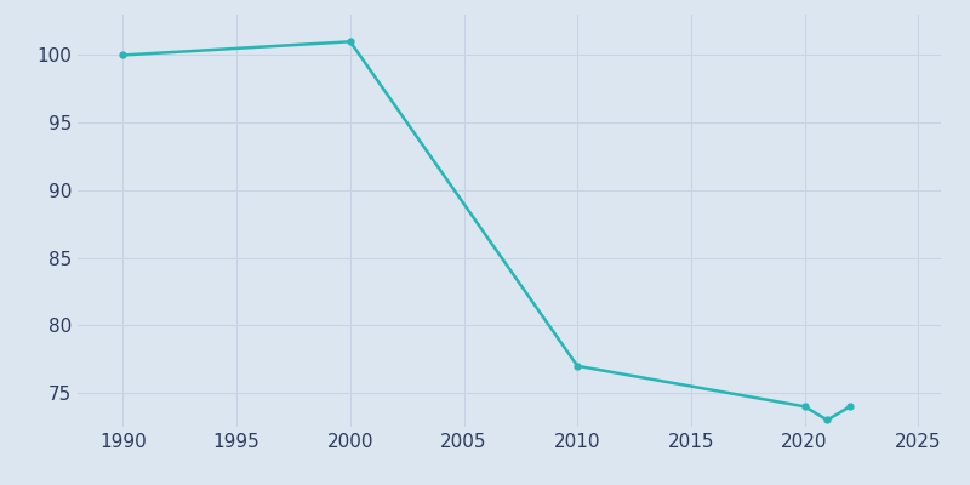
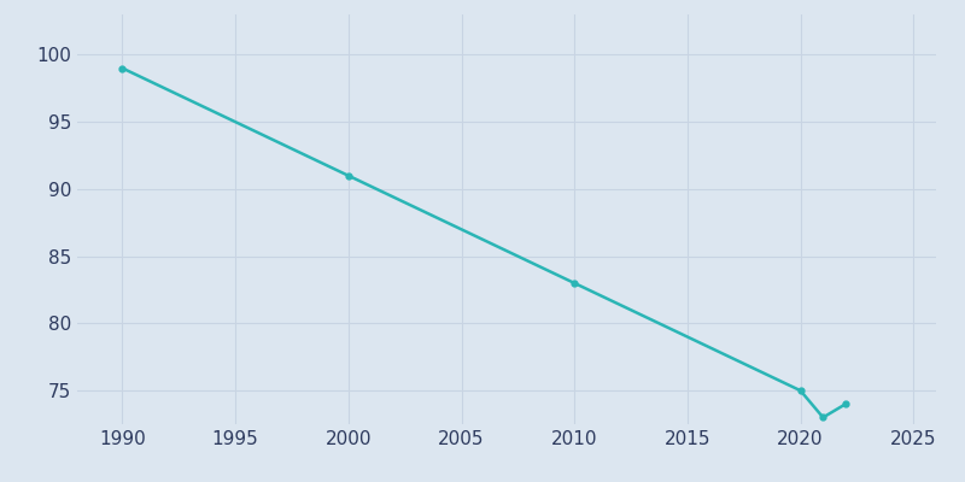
1990: 100 -> 99
2000: 101 -> 91
2010: 77 -> 83
2020: 74 -> 75
